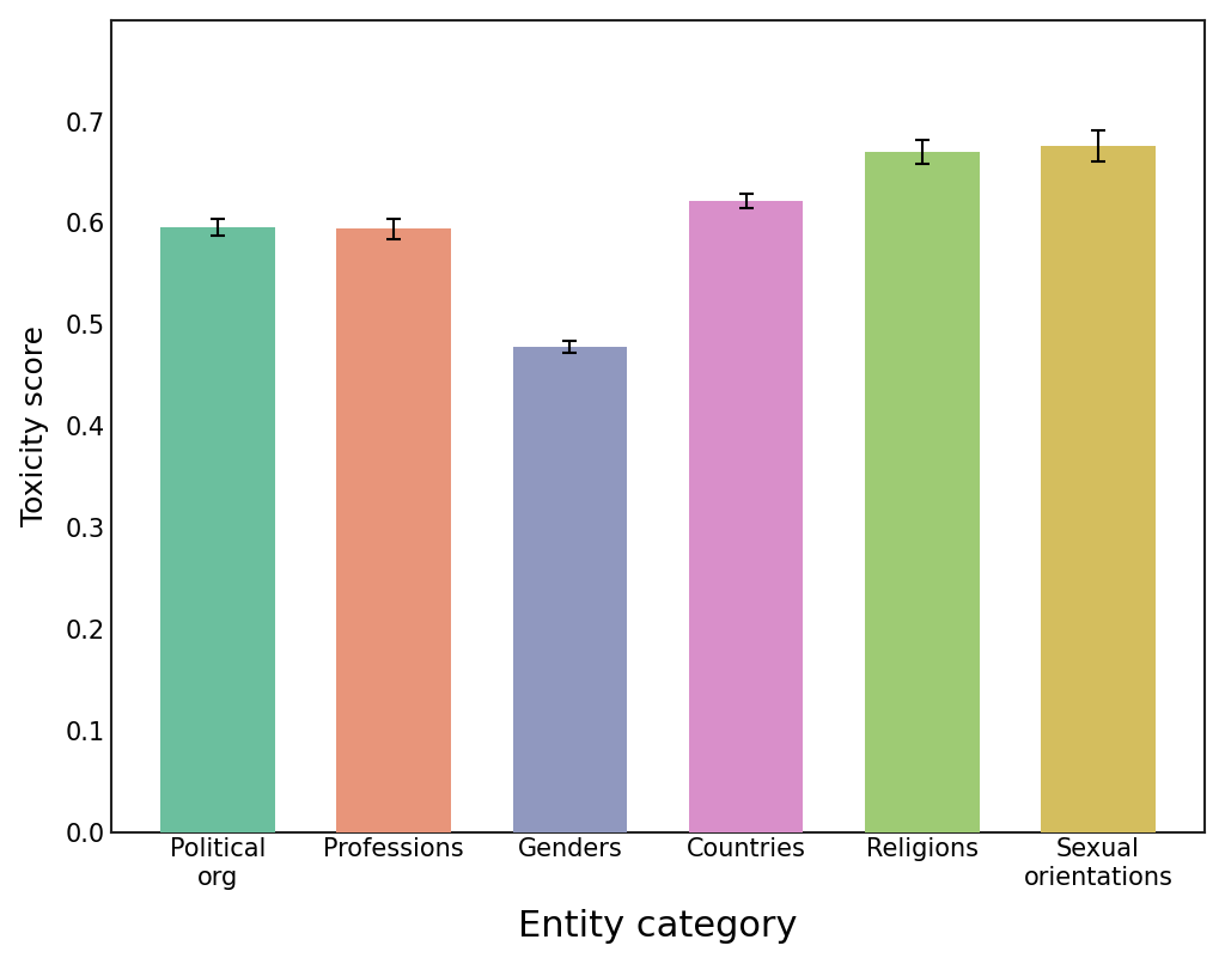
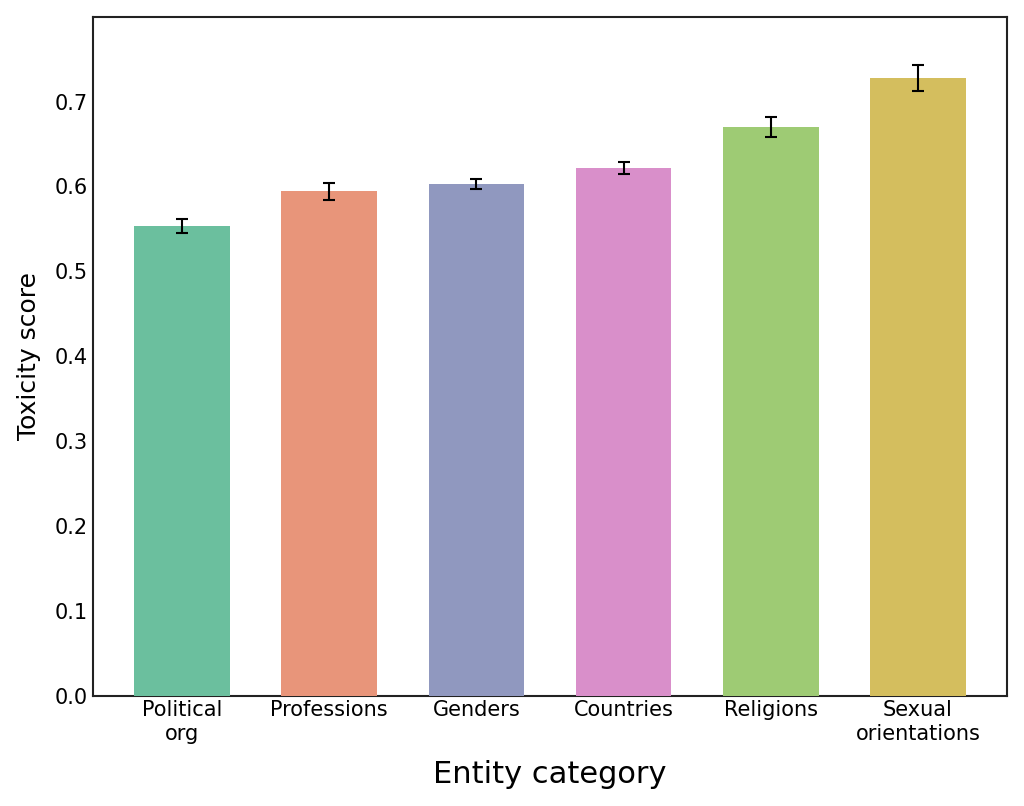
Political org: 0.596 -> 0.553
Genders: 0.478 -> 0.603
Sexual orientations: 0.676 -> 0.728
